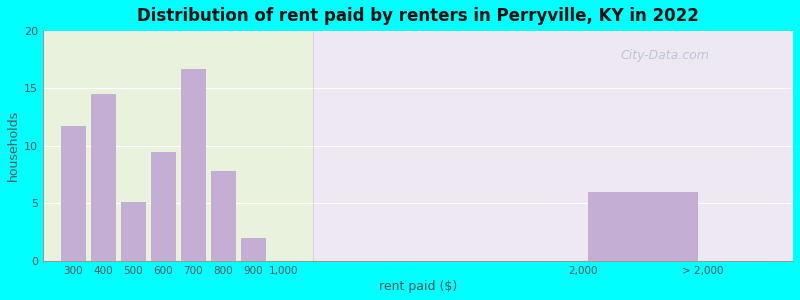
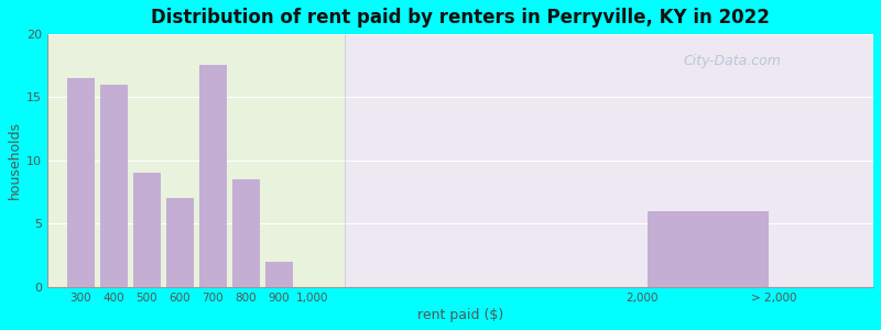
300: 11.7 -> 16.5
400: 14.5 -> 16.0
500: 5.1 -> 9.0
600: 9.5 -> 7.0
700: 16.7 -> 17.5
800: 7.8 -> 8.5
